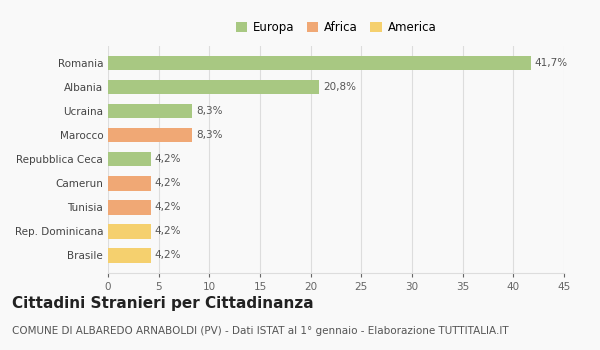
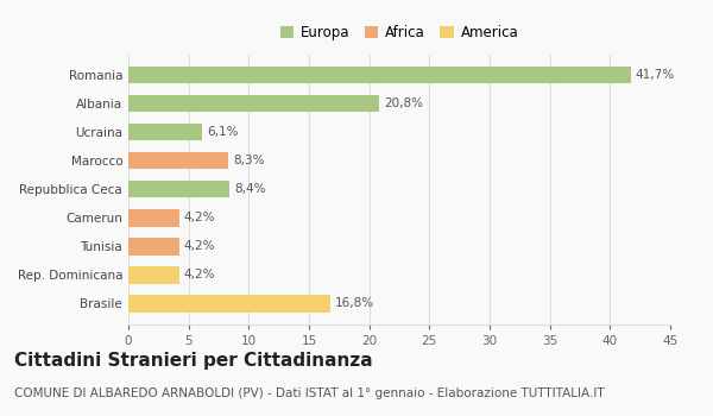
Ucraina: 8,3% -> 6,1%
Repubblica Ceca: 4,2% -> 8,4%
Brasile: 4,2% -> 16,8%
